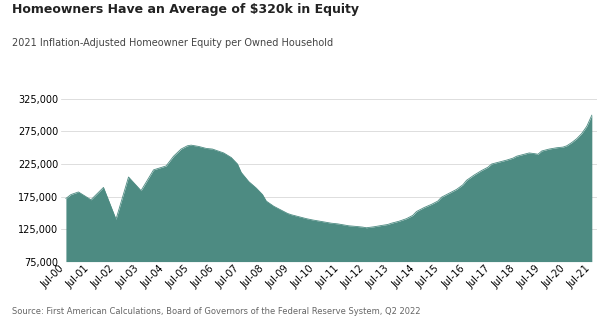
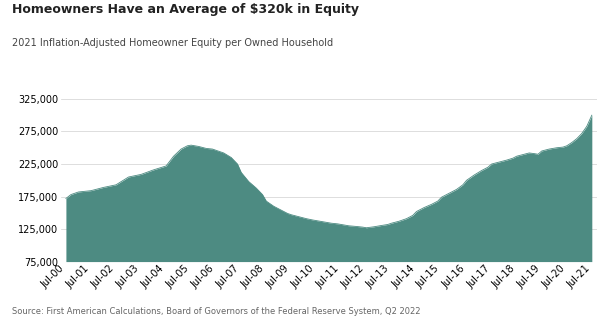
Jul-01: 170,000 -> 184,000
Jul-02: 140,000 -> 193,000
Jul-03: 184,000 -> 209,000
